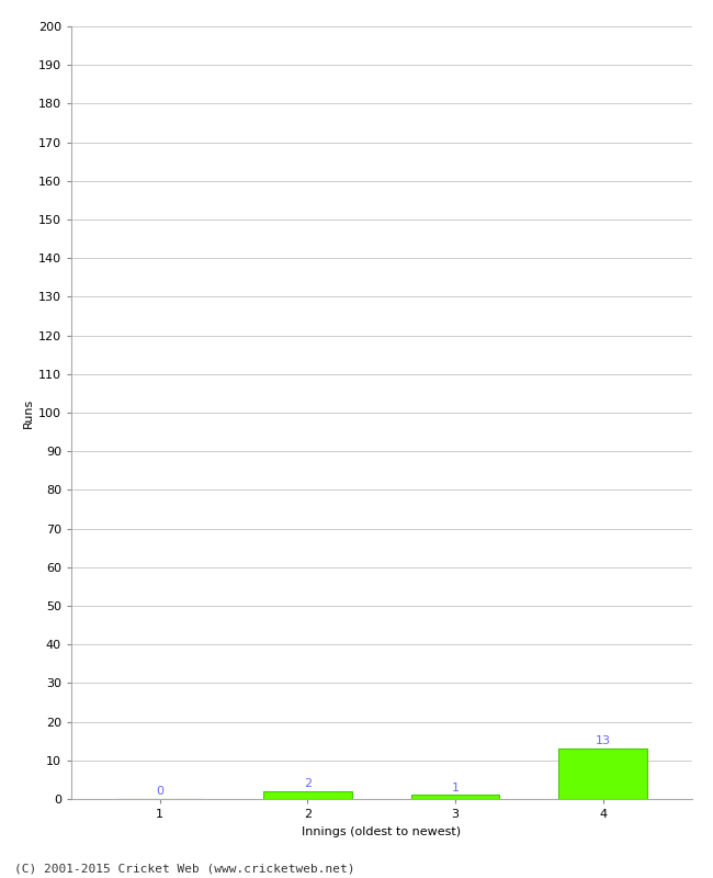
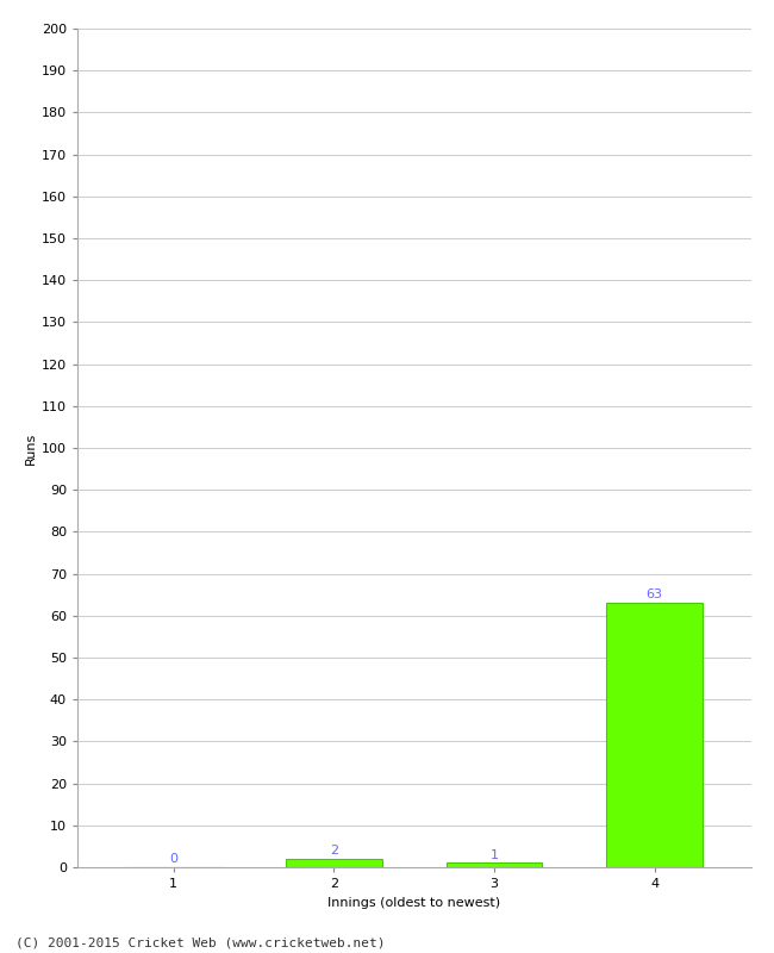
4: 13 -> 63
